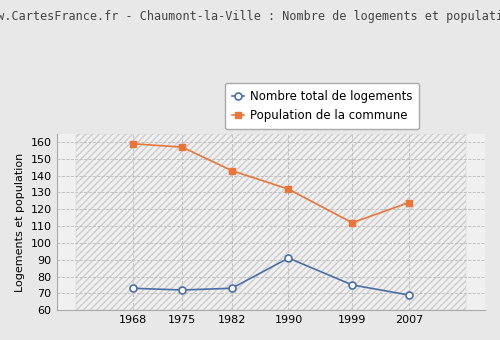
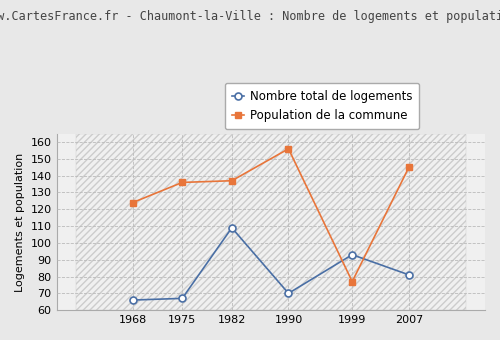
Nombre total de logements/1968: 73 -> 66
Population de la commune/1968: 159 -> 124
Nombre total de logements/1975: 72 -> 67
Population de la commune/1975: 157 -> 136
Nombre total de logements/1982: 73 -> 109
Population de la commune/1982: 143 -> 137
Nombre total de logements/1990: 91 -> 70
Population de la commune/1990: 132 -> 156
Nombre total de logements/1999: 75 -> 93
Population de la commune/1999: 112 -> 77
Nombre total de logements/2007: 69 -> 81
Population de la commune/2007: 124 -> 145
